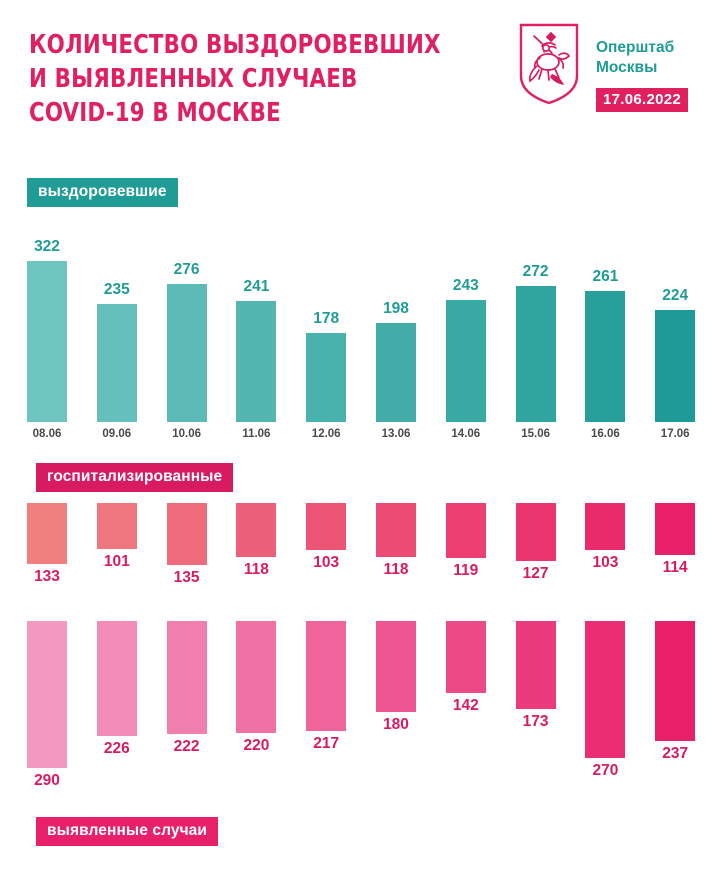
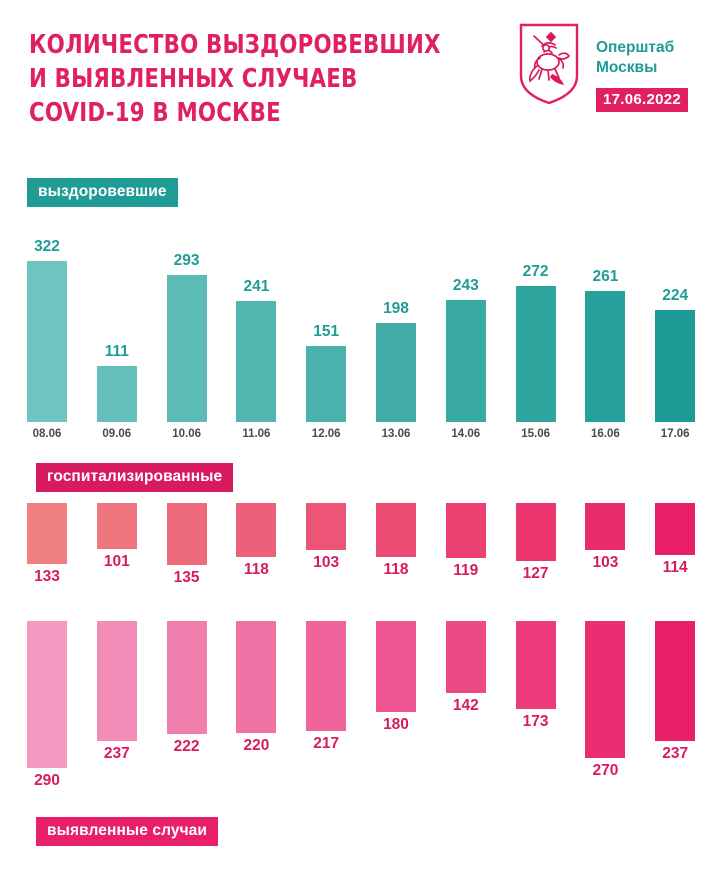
выздоровевшие/09.06: 235 -> 111
выздоровевшие/10.06: 276 -> 293
выздоровевшие/12.06: 178 -> 151
выявленные случаи/09.06: 226 -> 237
